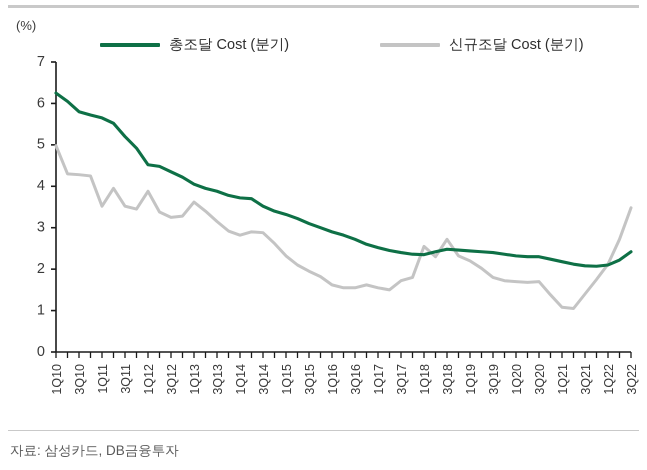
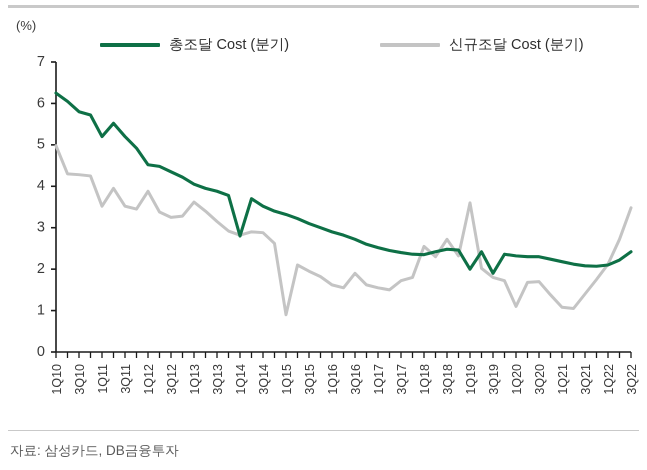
총조달 Cost (분기)/1Q11: 5.7 -> 5.2
총조달 Cost (분기)/1Q14: 3.7 -> 2.8
신규조달 Cost (분기)/1Q15: 2.3 -> 0.9
신규조달 Cost (분기)/3Q16: 1.6 -> 1.9
총조달 Cost (분기)/1Q19: 2.4 -> 2.0
신규조달 Cost (분기)/1Q19: 2.2 -> 3.6
총조달 Cost (분기)/3Q19: 2.4 -> 1.9
신규조달 Cost (분기)/1Q20: 1.7 -> 1.1
